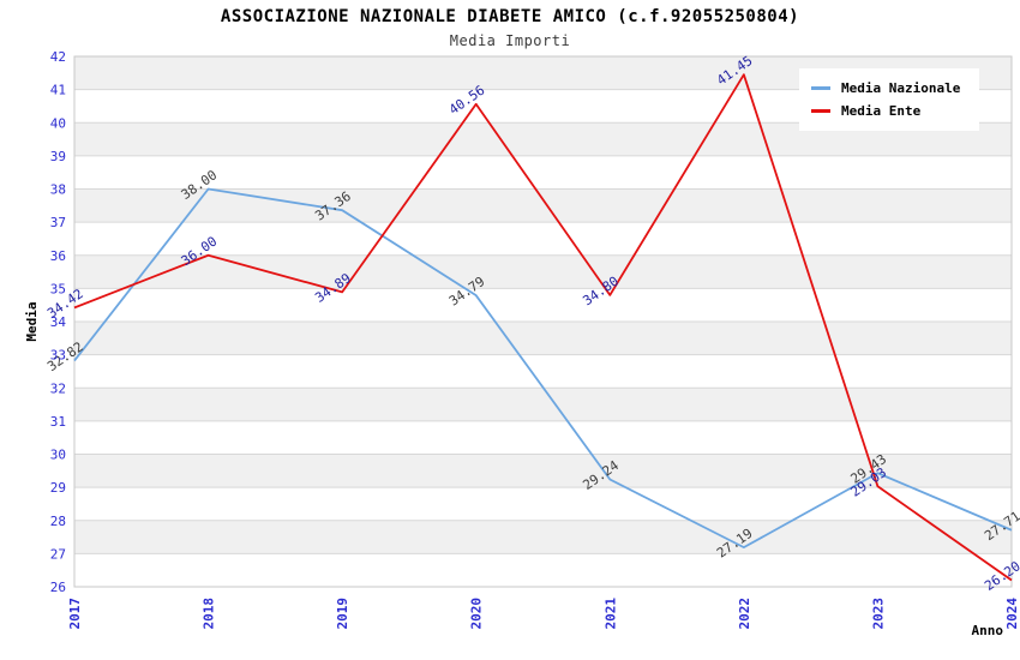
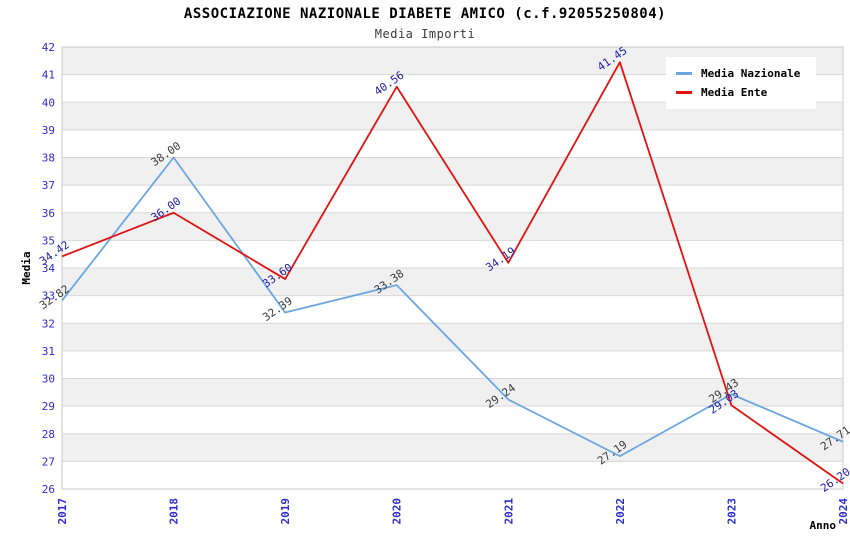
Media Nazionale/2019: 37.36 -> 32.39
Media Ente/2019: 34.89 -> 33.60
Media Nazionale/2020: 34.79 -> 33.38
Media Ente/2021: 34.80 -> 34.19
